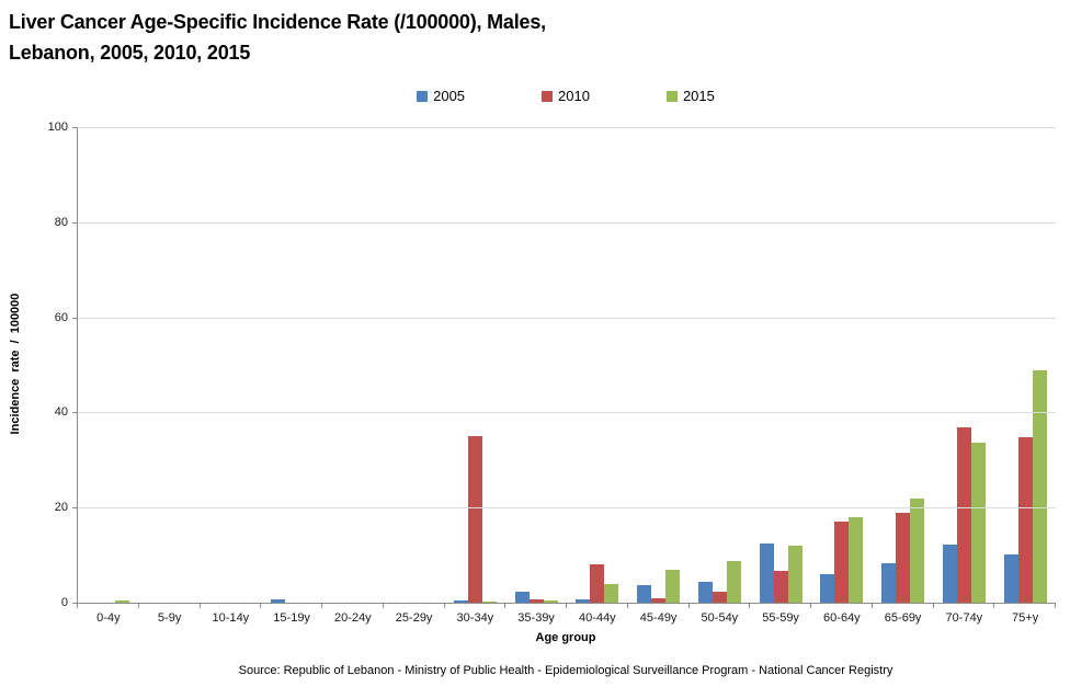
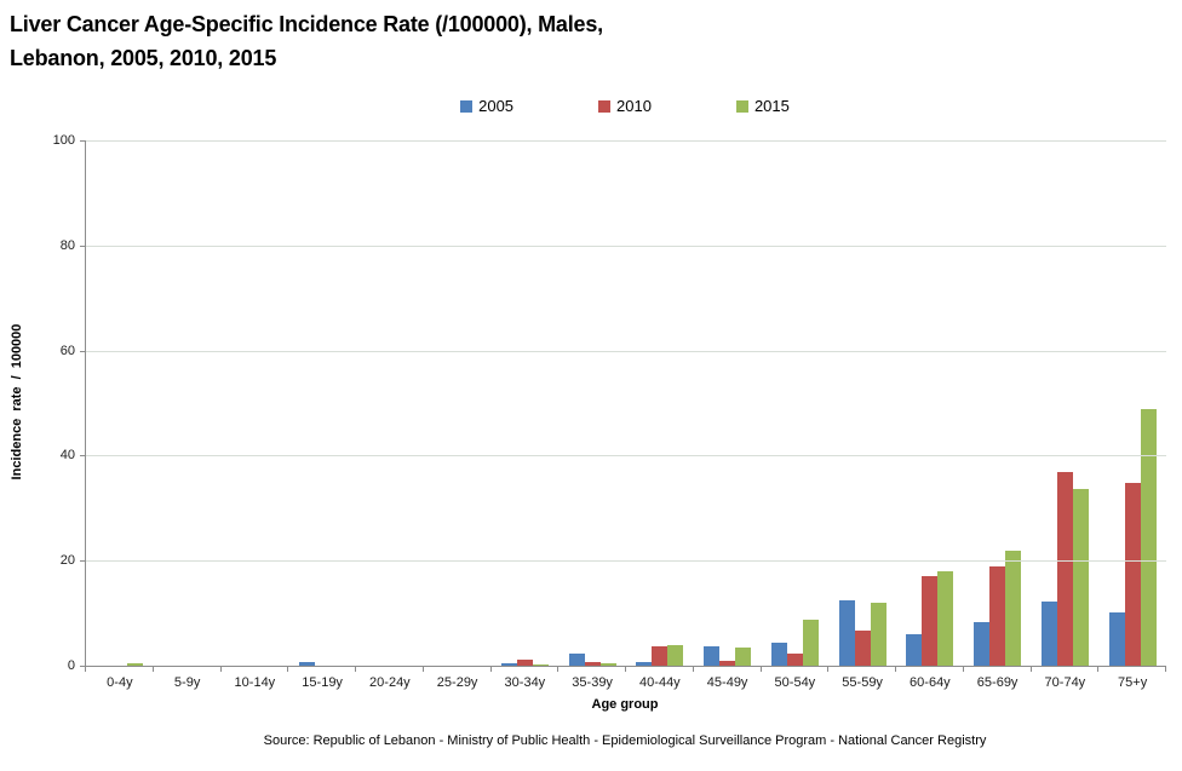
2010/30-34y: 35 -> 1
2010/40-44y: 8 -> 4
2015/45-49y: 7 -> 3
